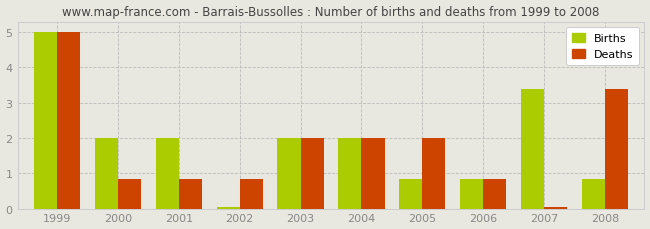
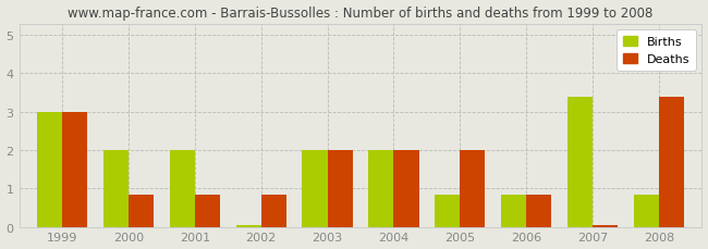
Births/1999: 5.00 -> 3.00
Deaths/1999: 5.00 -> 3.00
